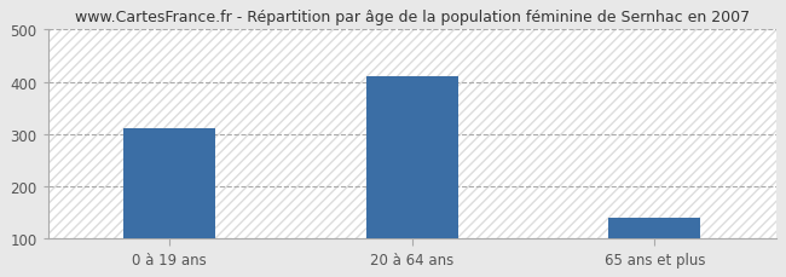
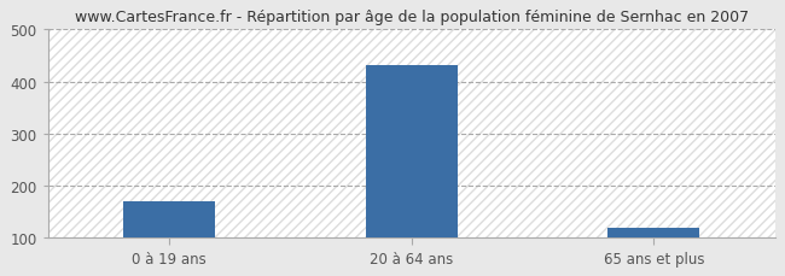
0 à 19 ans: 310 -> 170
20 à 64 ans: 410 -> 432
65 ans et plus: 140 -> 120
